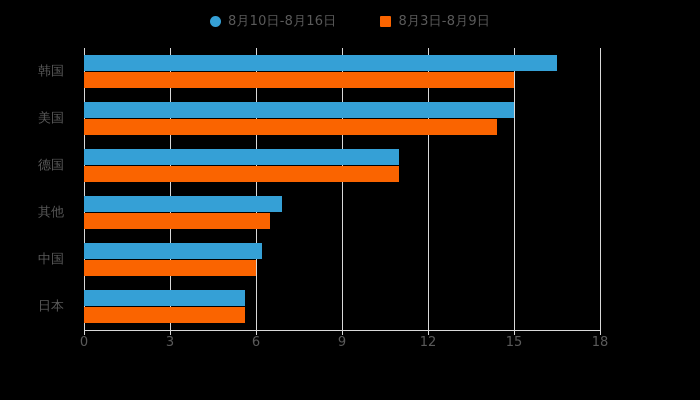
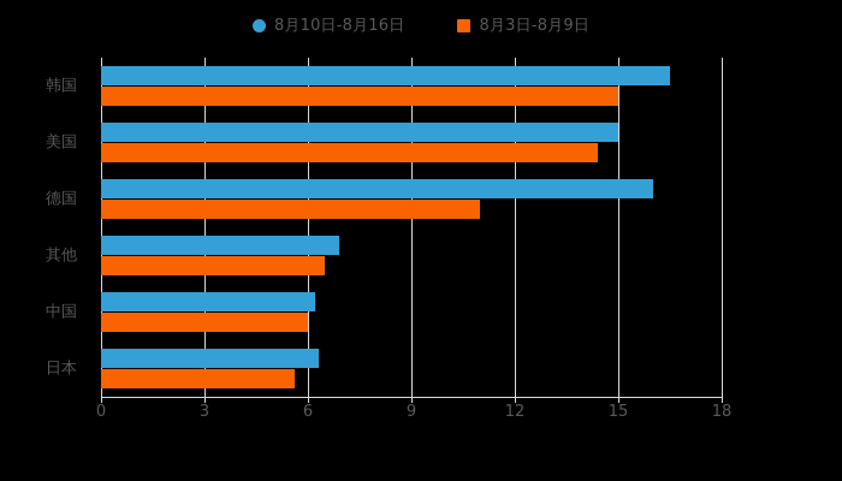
8月10日-8月16日/德国: 11.0 -> 16.0
8月10日-8月16日/日本: 5.6 -> 6.3
